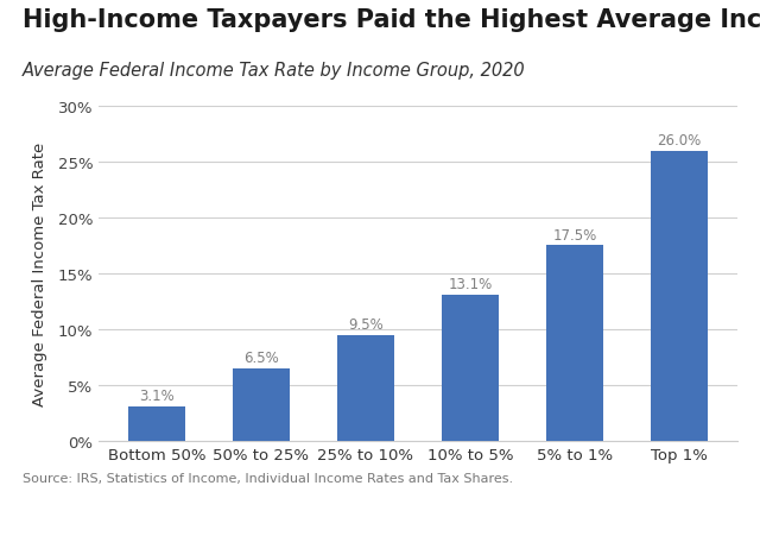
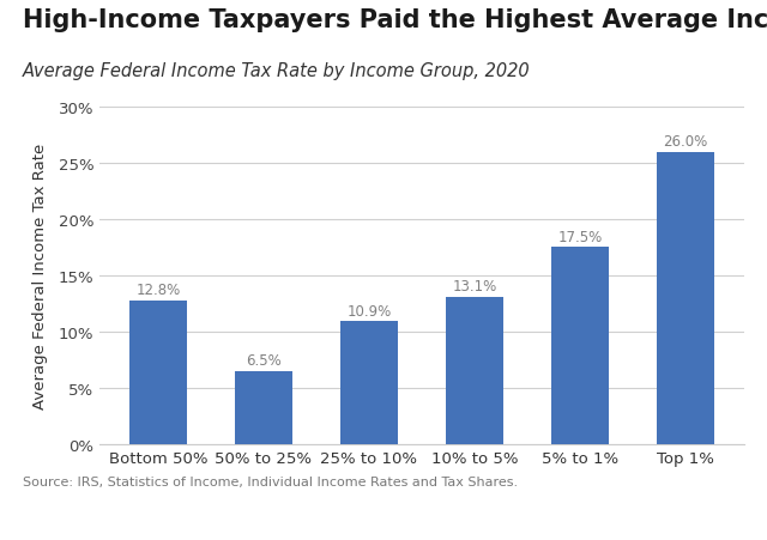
Bottom 50%: 3.1% -> 12.8%
25% to 10%: 9.5% -> 10.9%
